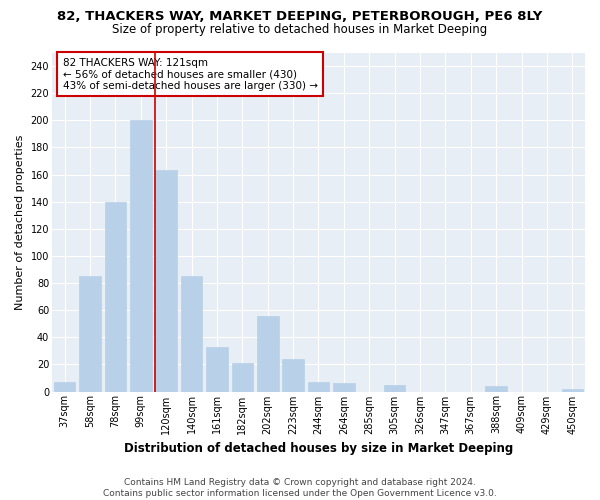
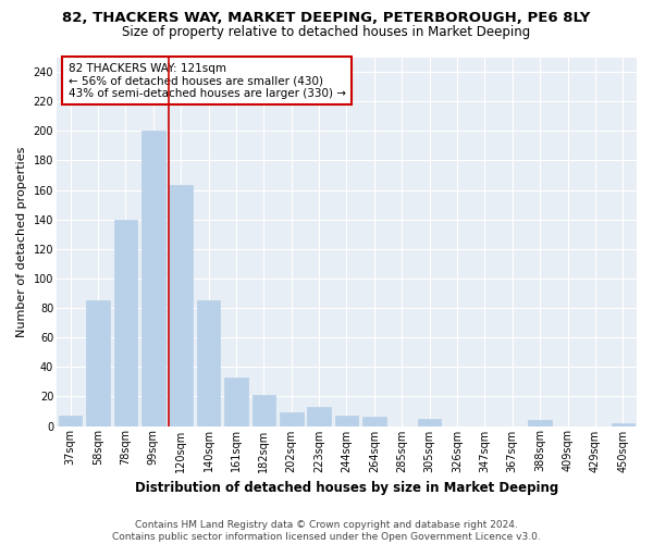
202sqm: 56 -> 9
223sqm: 24 -> 13
